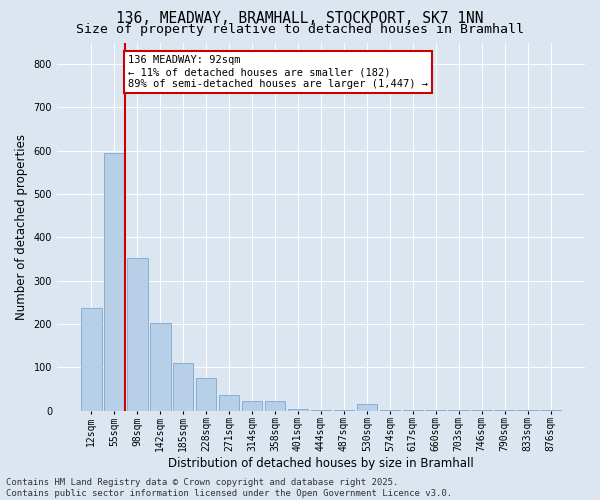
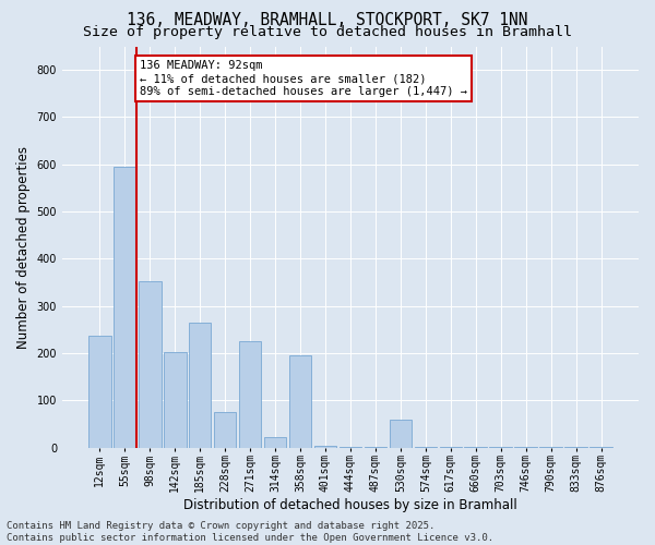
185sqm: 110 -> 265
271sqm: 35 -> 225
358sqm: 22 -> 195
530sqm: 15 -> 60
